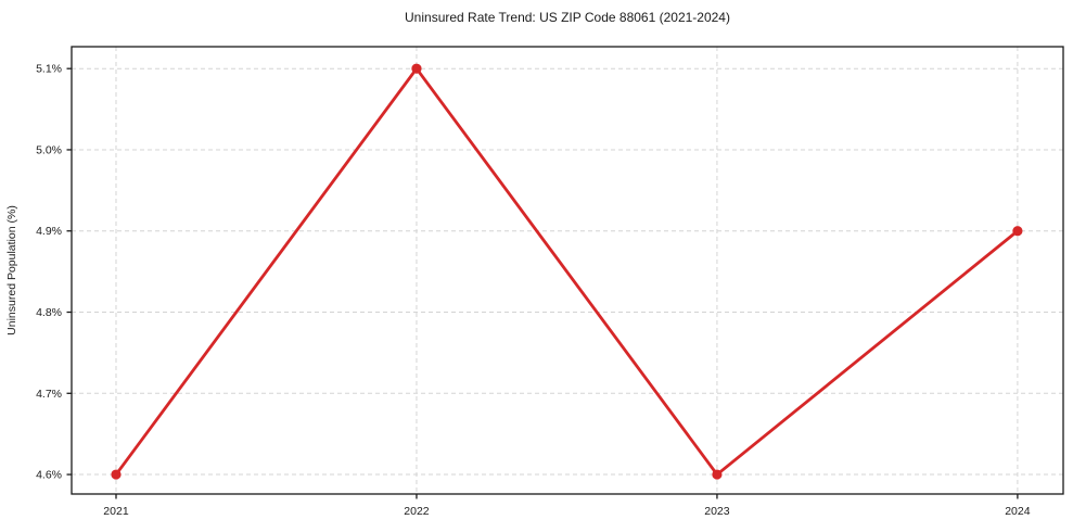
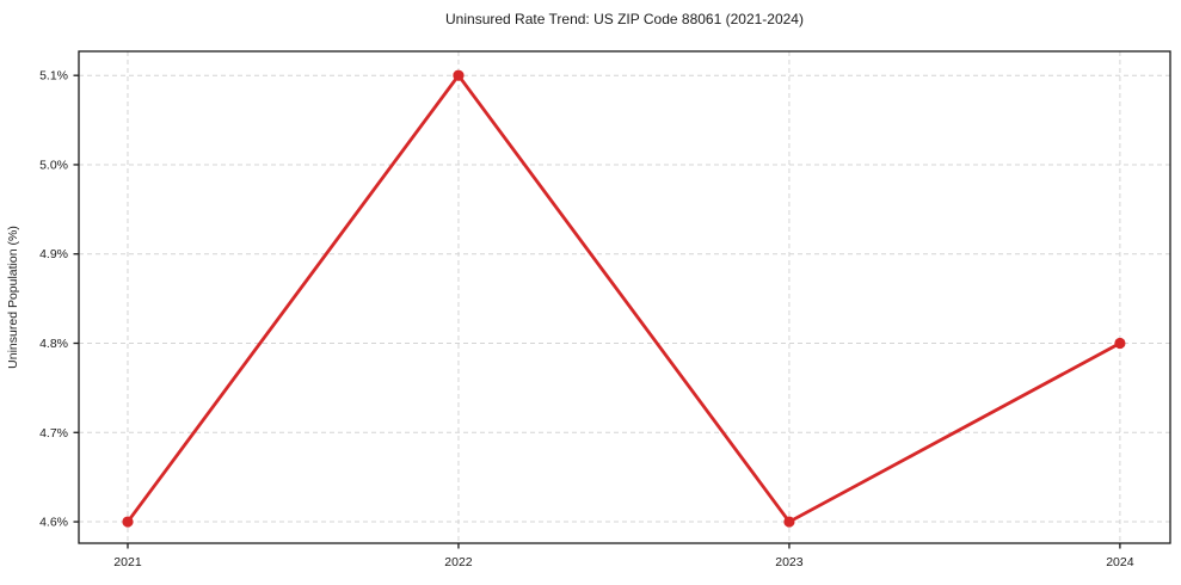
2024: 4.9% -> 4.8%
